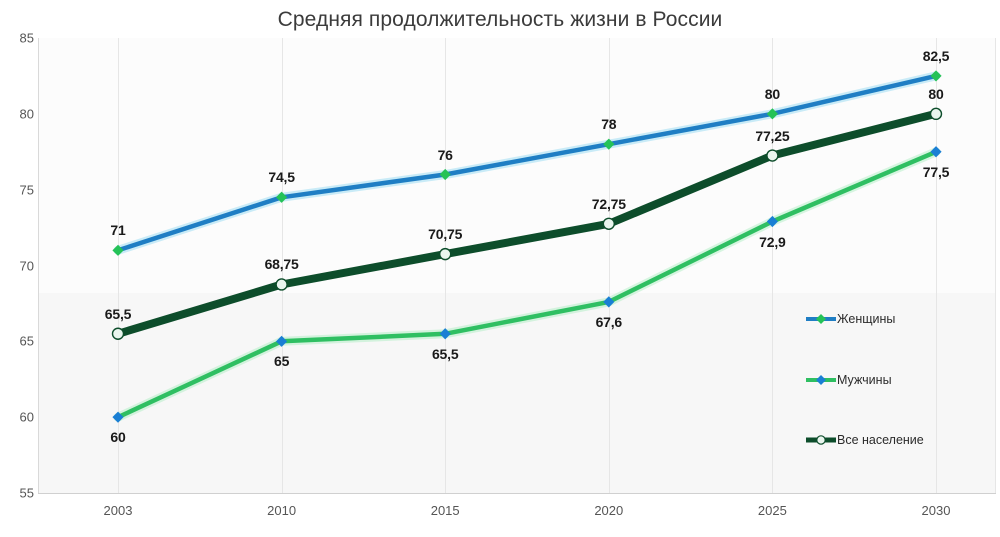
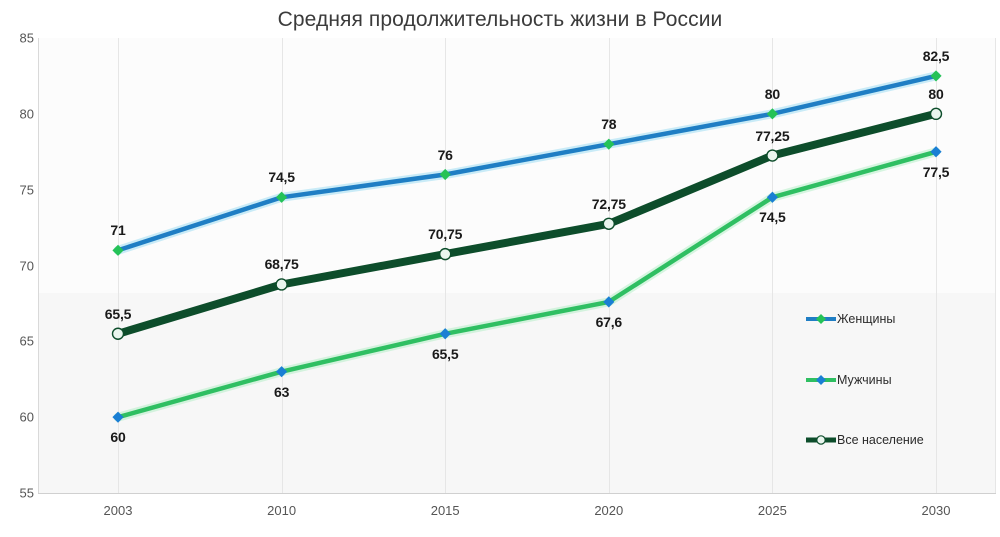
Мужчины/2010: 65 -> 63
Мужчины/2025: 72,9 -> 74,5
